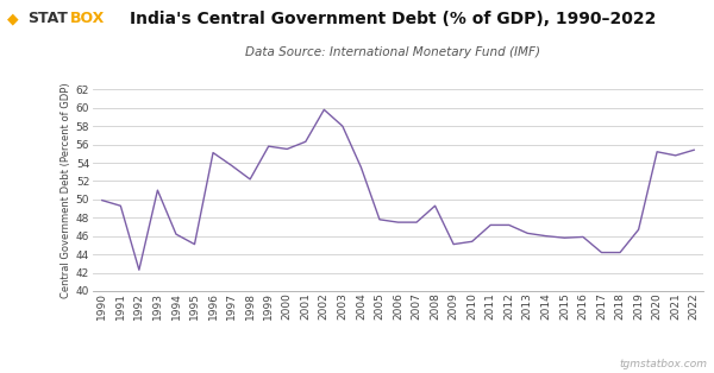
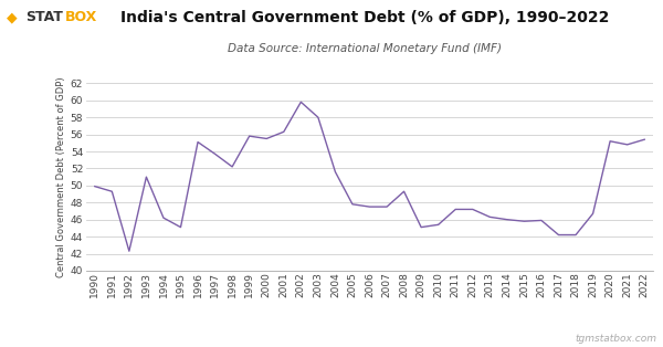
2004: 53.5 -> 51.6
